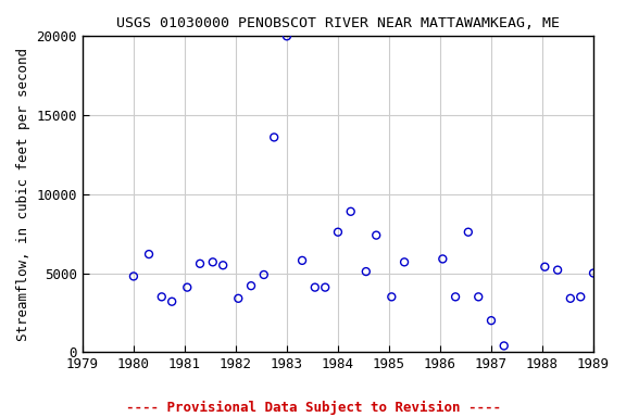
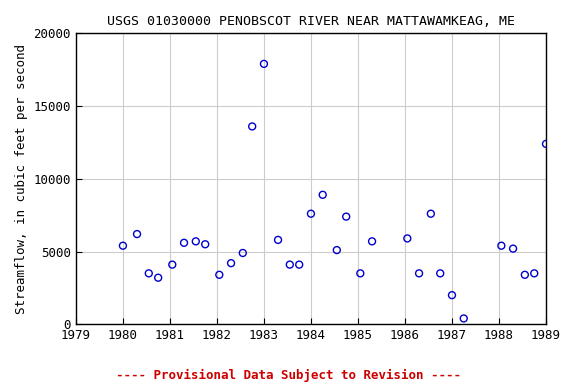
1980: 4800 -> 5400
1983: 20000 -> 17900
1989: 5000 -> 12400
